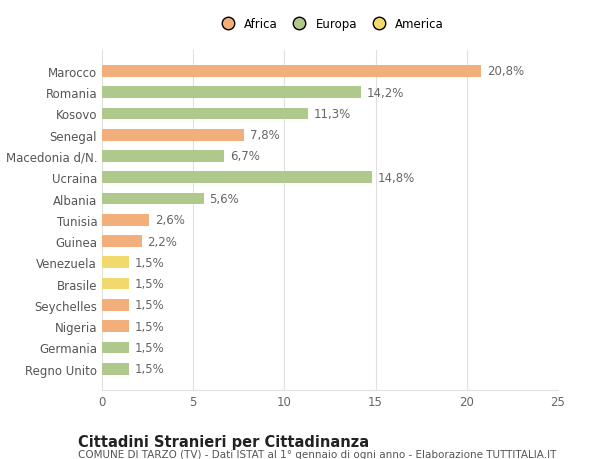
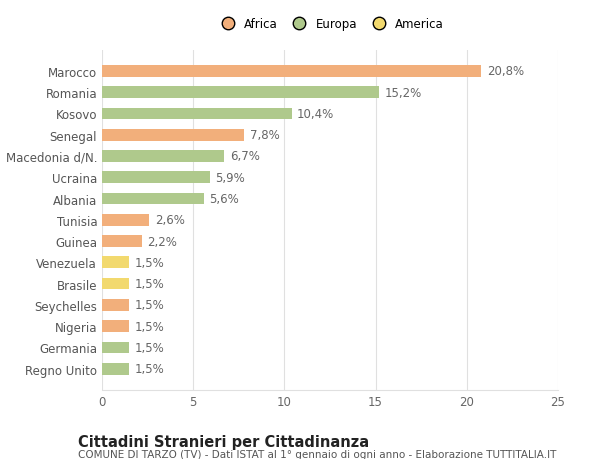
Romania: 14,2% -> 15,2%
Kosovo: 11,3% -> 10,4%
Ucraina: 14,8% -> 5,9%
